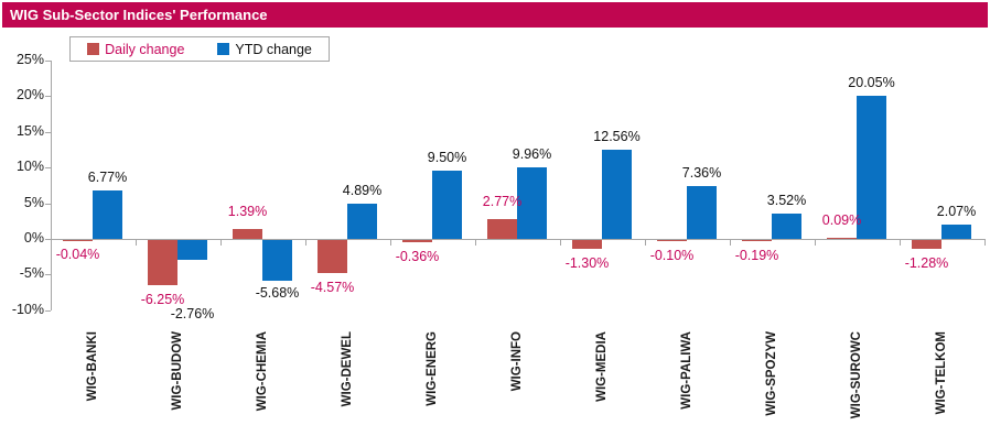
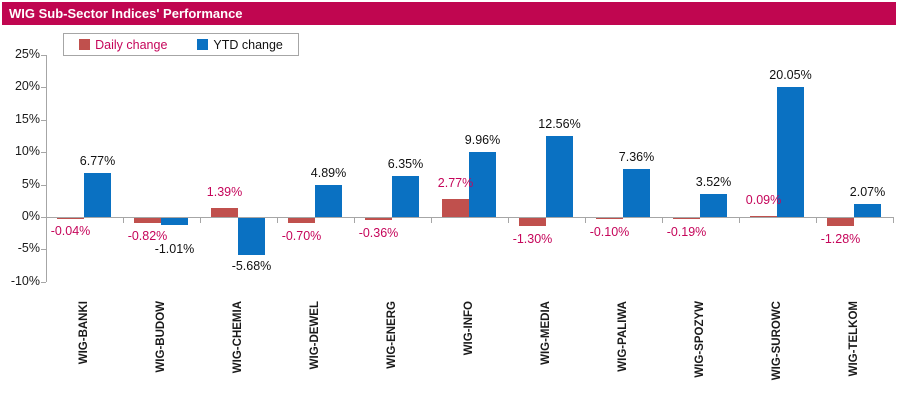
Daily change/WIG-BUDOW: -6.25% -> -0.82%
YTD change/WIG-BUDOW: -2.76% -> -1.01%
Daily change/WIG-DEWEL: -4.57% -> -0.70%
YTD change/WIG-ENERG: 9.50% -> 6.35%
